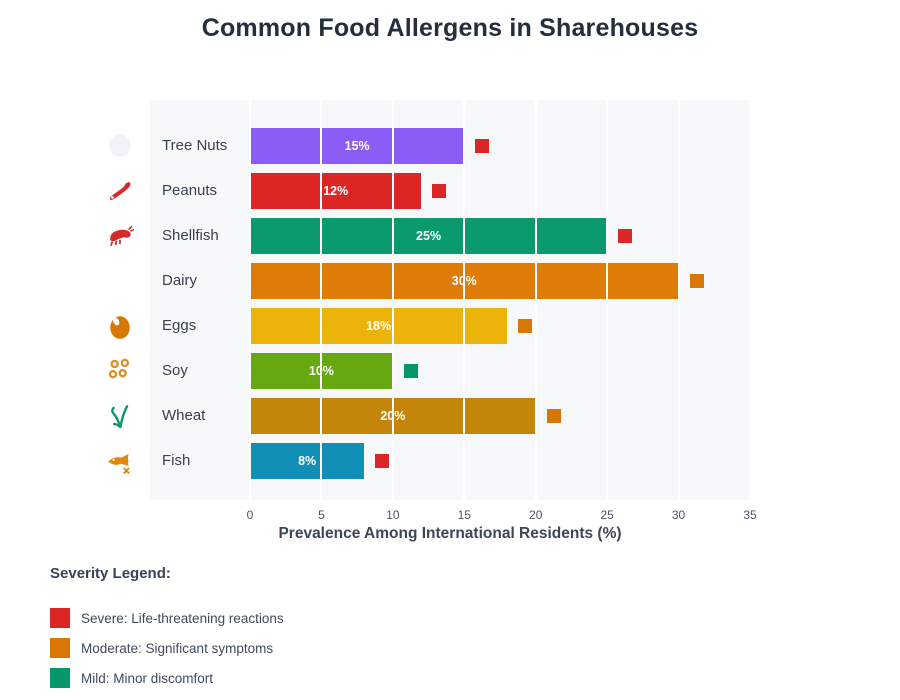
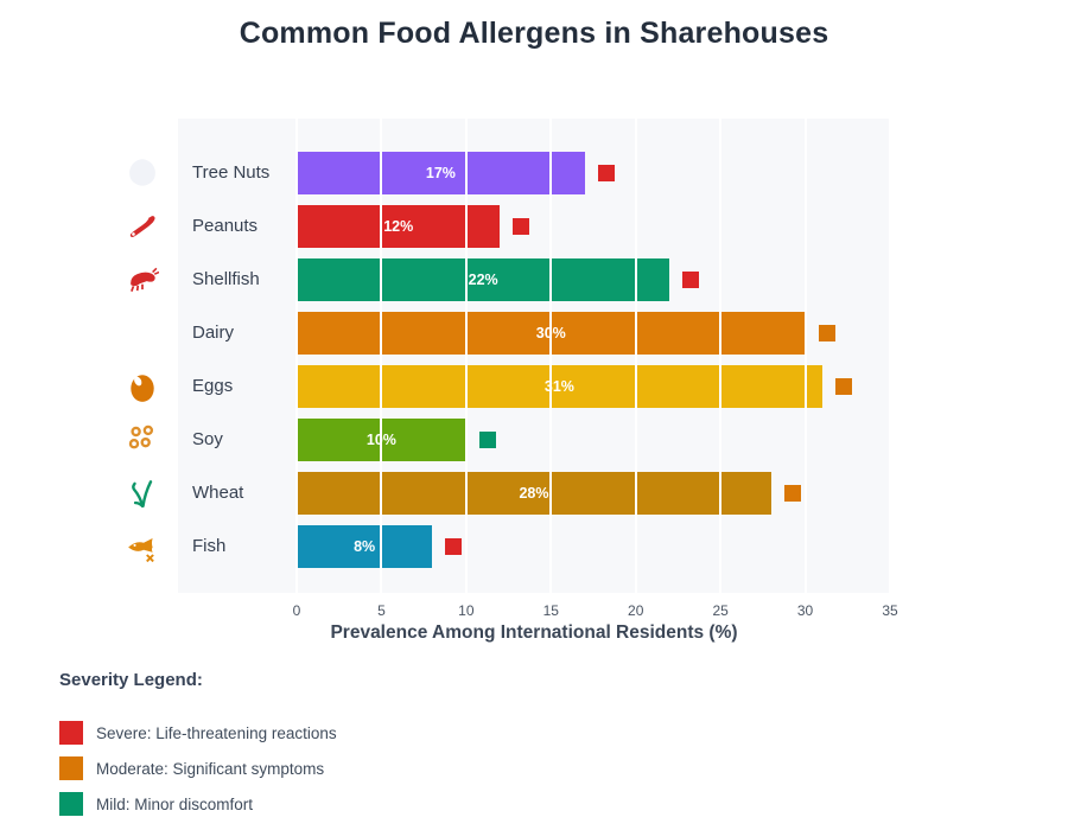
Tree Nuts: 15% -> 17%
Shellfish: 25% -> 22%
Eggs: 18% -> 31%
Wheat: 20% -> 28%
